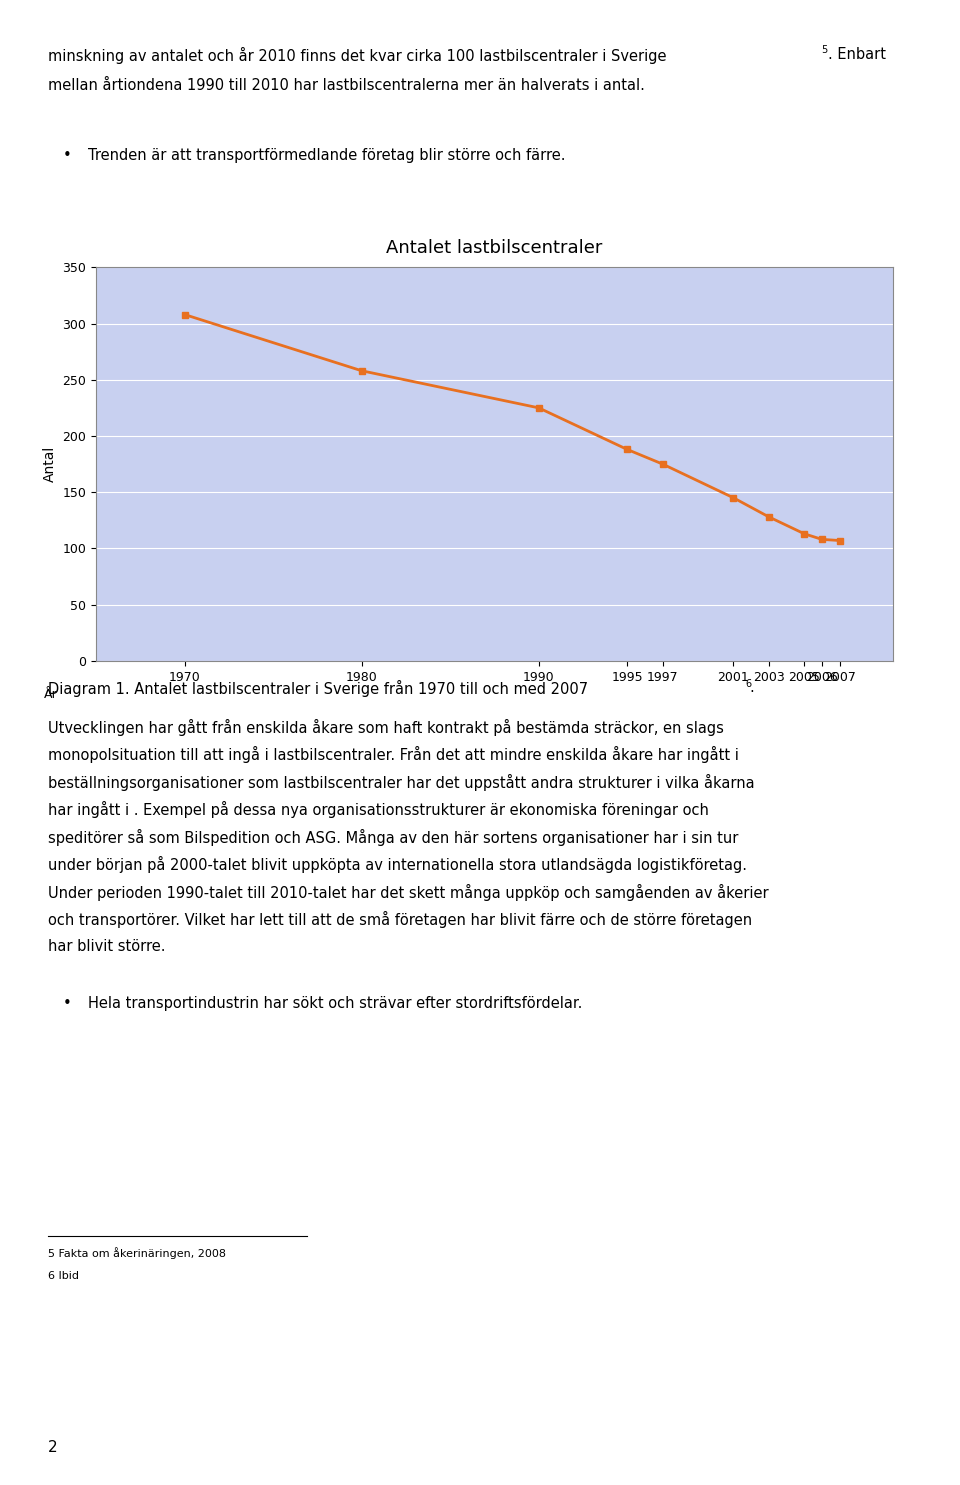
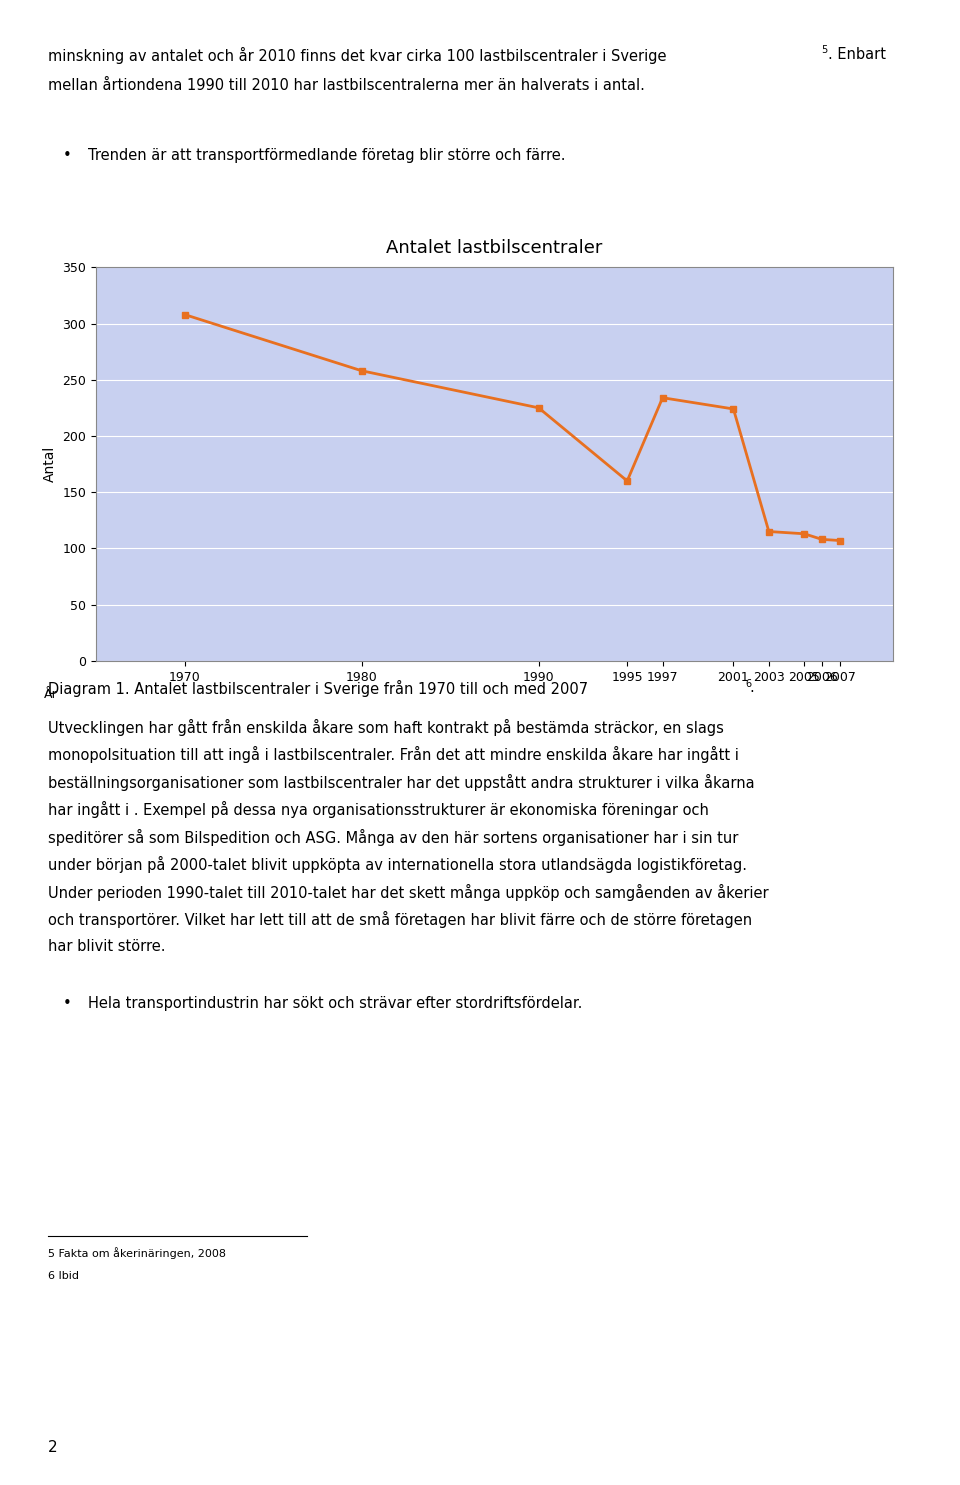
1995: 188 -> 160
1997: 175 -> 234
2001: 145 -> 224
2003: 128 -> 115
